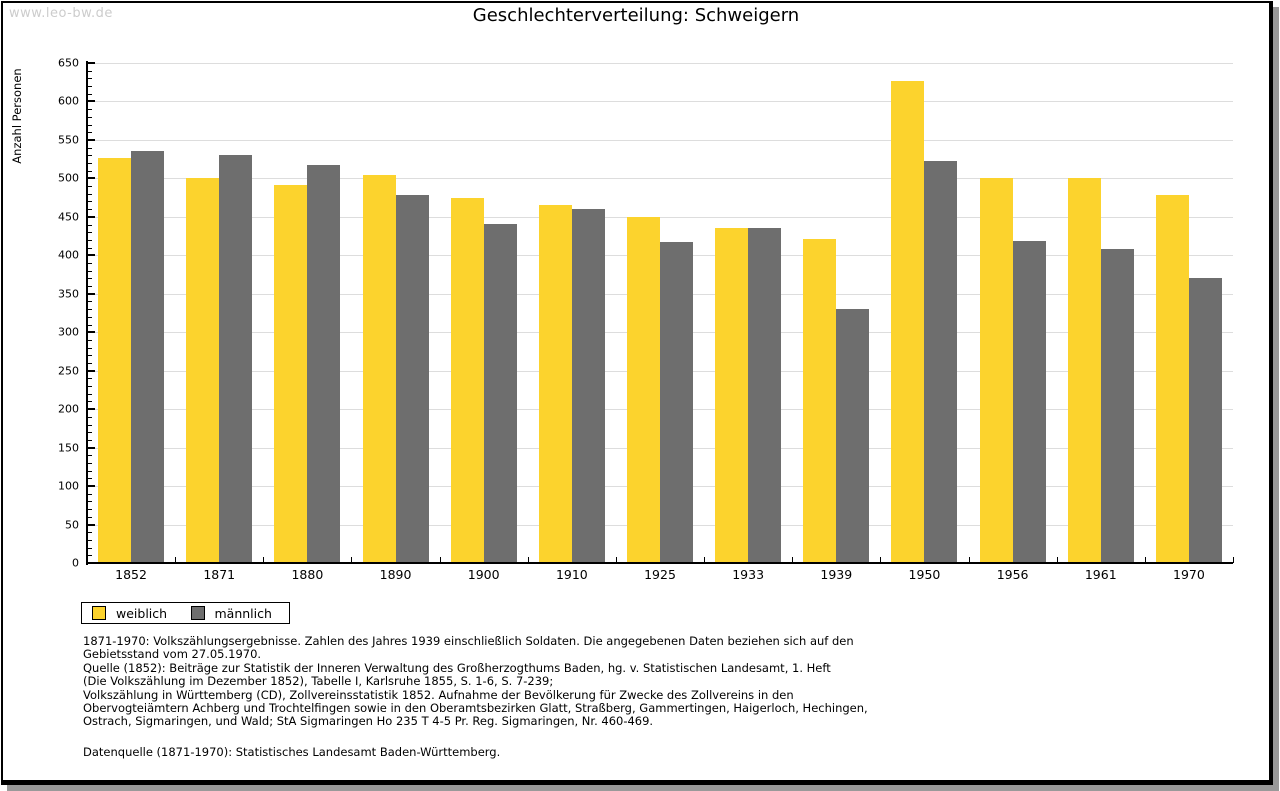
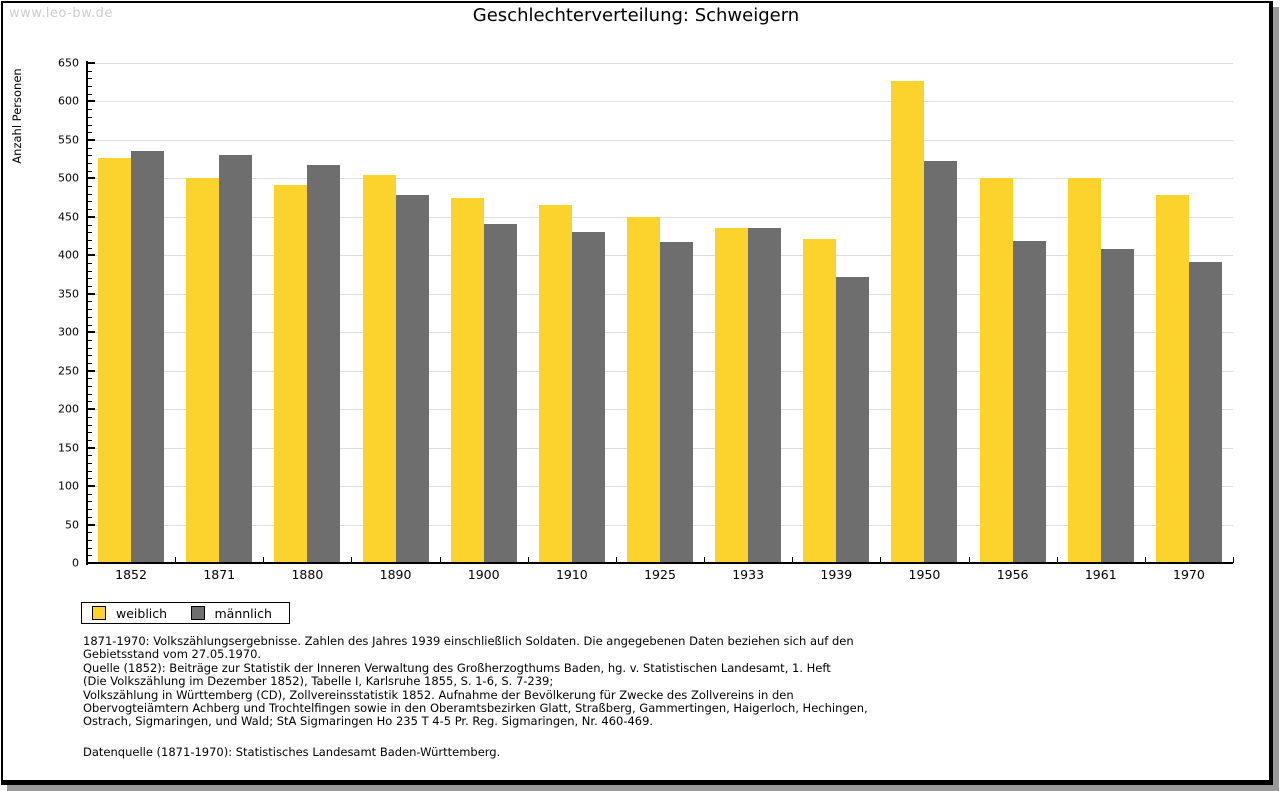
männlich/1910: 460 -> 430
männlich/1939: 330 -> 370
männlich/1970: 370 -> 390
